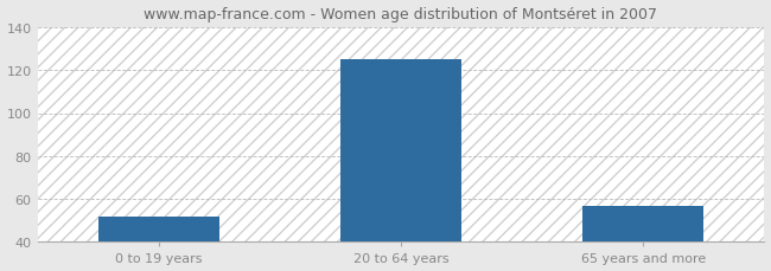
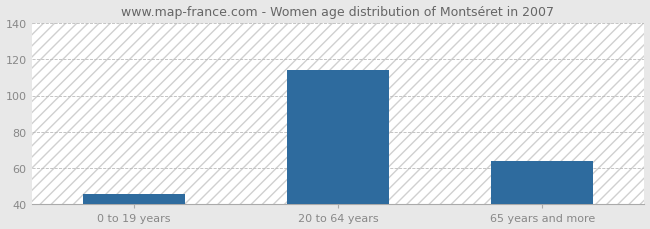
0 to 19 years: 52 -> 46
20 to 64 years: 125 -> 114
65 years and more: 57 -> 64
